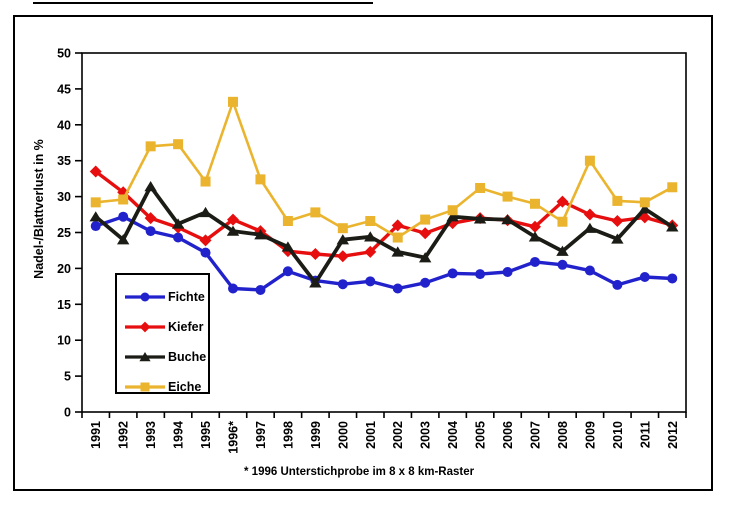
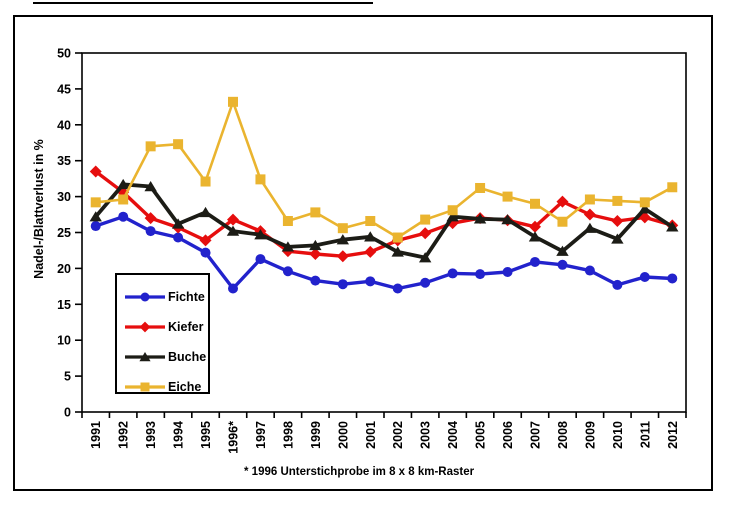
Buche/1992: 24 -> 32
Fichte/1997: 17 -> 21
Buche/1999: 18 -> 23
Kiefer/2002: 26 -> 24
Eiche/2009: 35 -> 30
